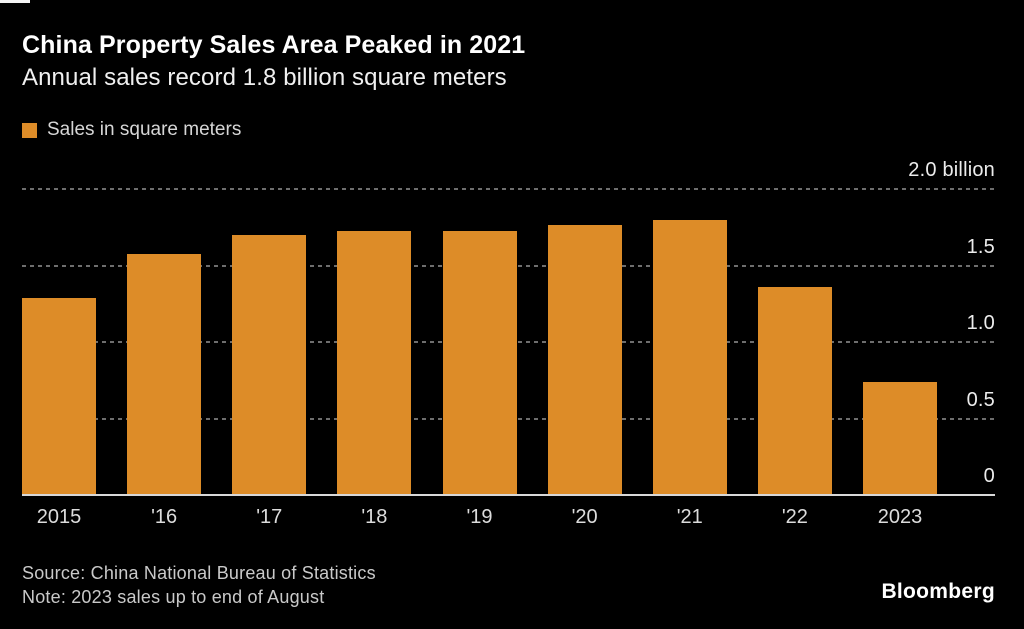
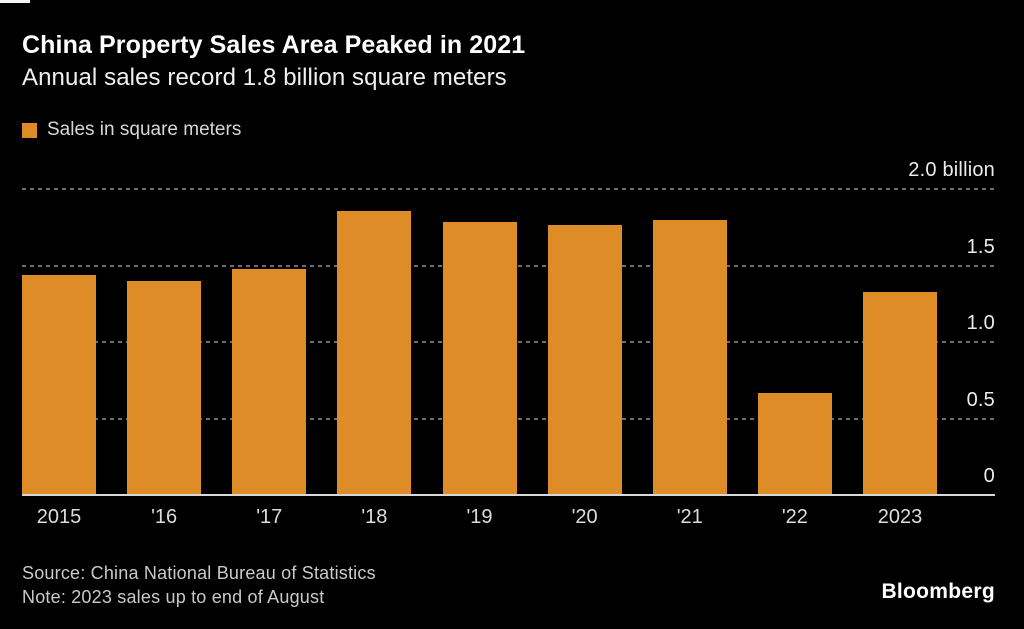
2015: 1.28 -> 1.43
'16: 1.57 -> 1.39
'17: 1.69 -> 1.47
'18: 1.72 -> 1.85
'19: 1.72 -> 1.78
'22: 1.35 -> 0.66
2023: 0.73 -> 1.32
